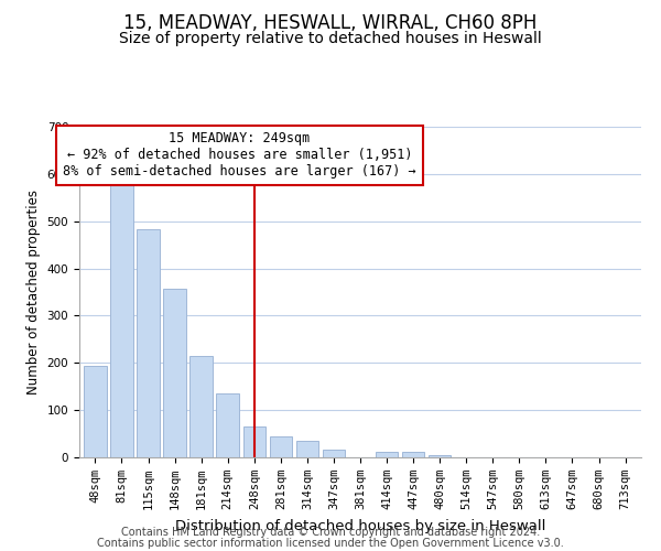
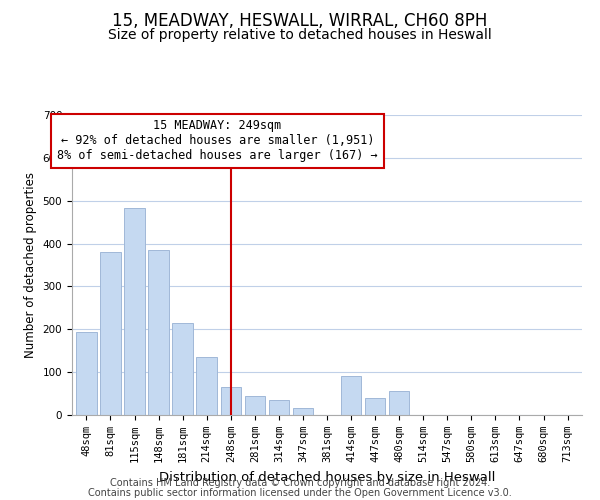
81sqm: 580 -> 380
148sqm: 357 -> 385
414sqm: 12 -> 90
447sqm: 12 -> 40
480sqm: 5 -> 55
